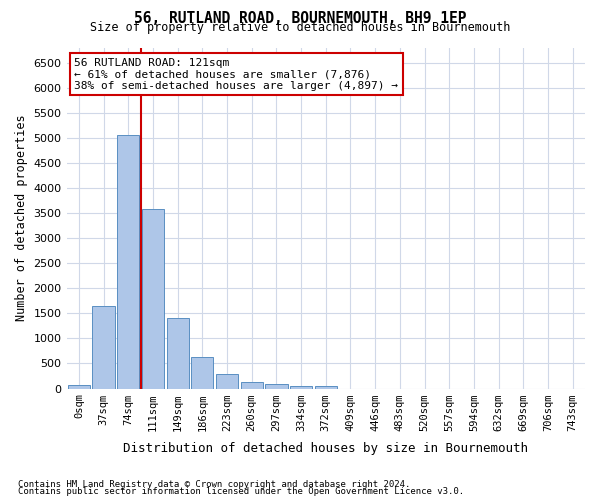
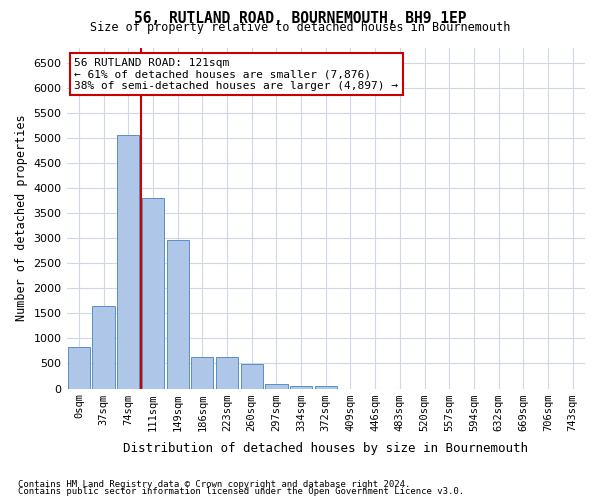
0sqm: 80 -> 820
111sqm: 3580 -> 3800
149sqm: 1400 -> 2960
223sqm: 290 -> 620
260sqm: 130 -> 480
